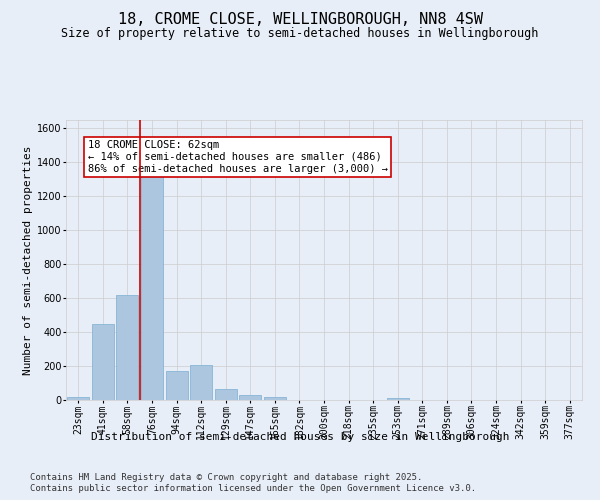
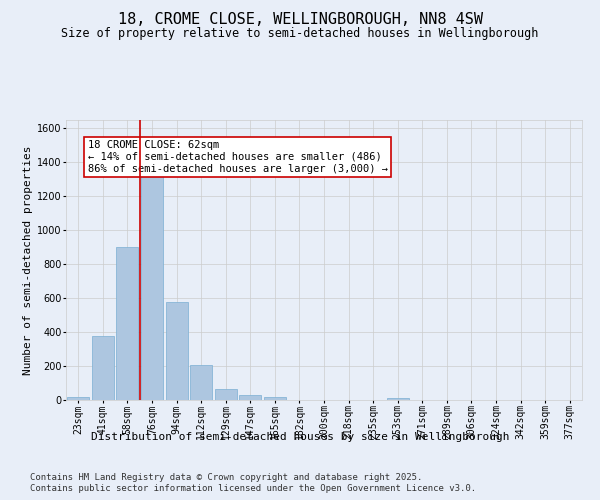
41sqm: 450 -> 380
58sqm: 620 -> 900
94sqm: 170 -> 580
